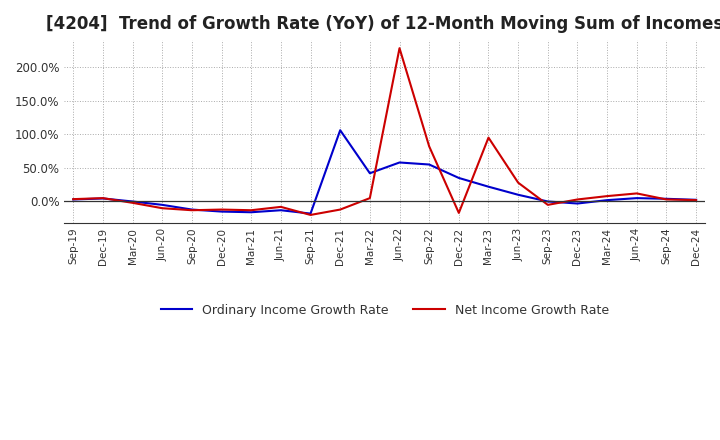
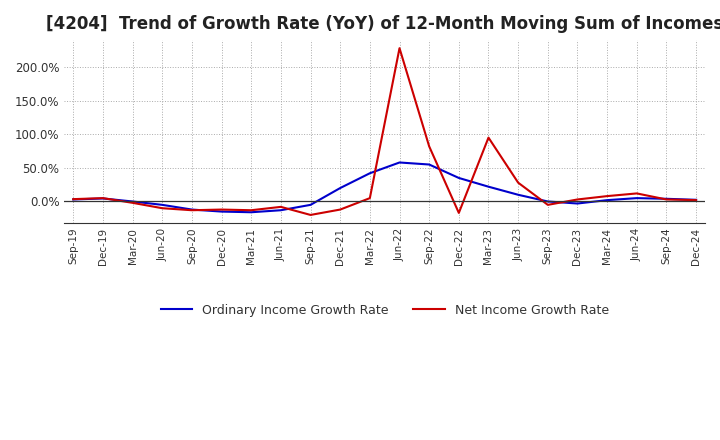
Ordinary Income Growth Rate/Sep-21: -18% -> -5%
Ordinary Income Growth Rate/Dec-21: 106% -> 20%
